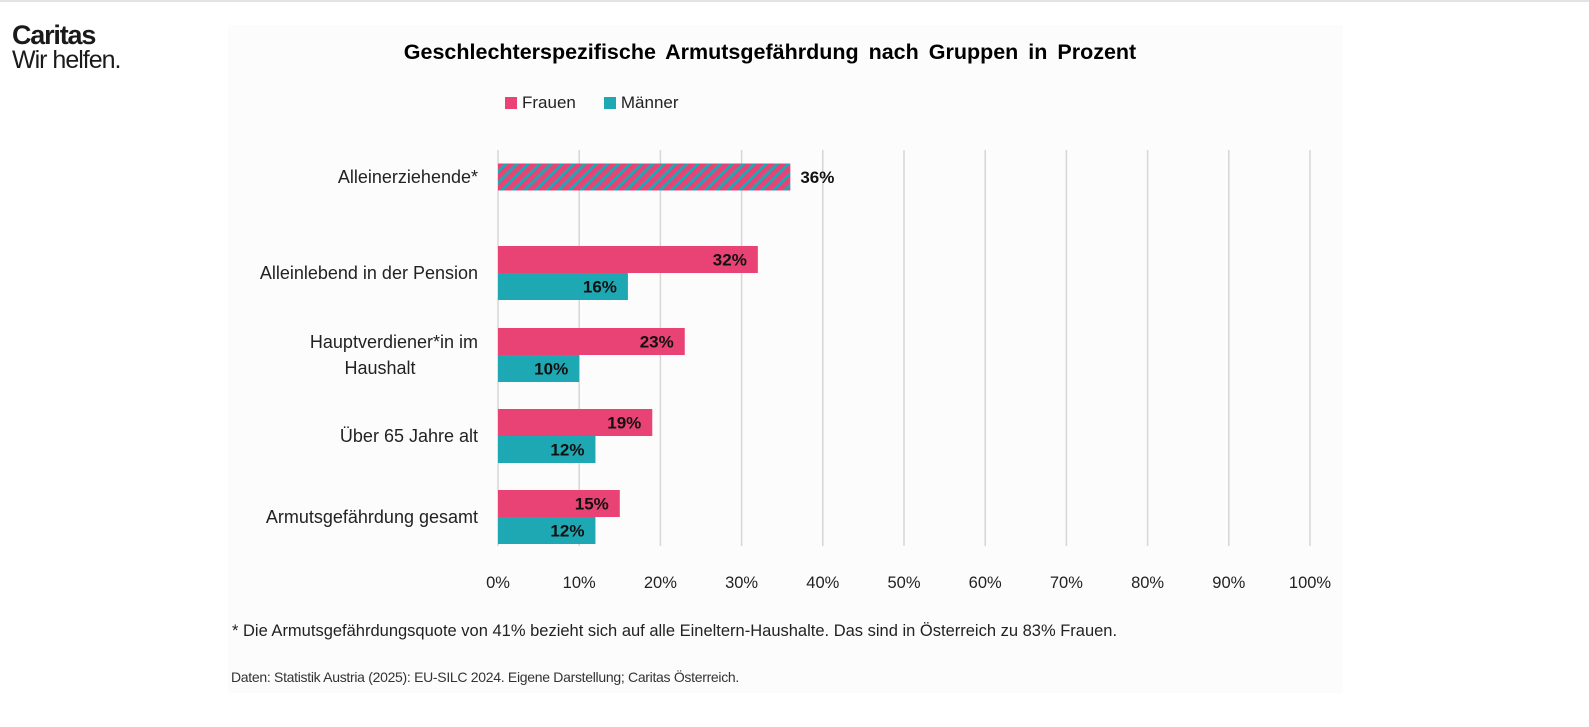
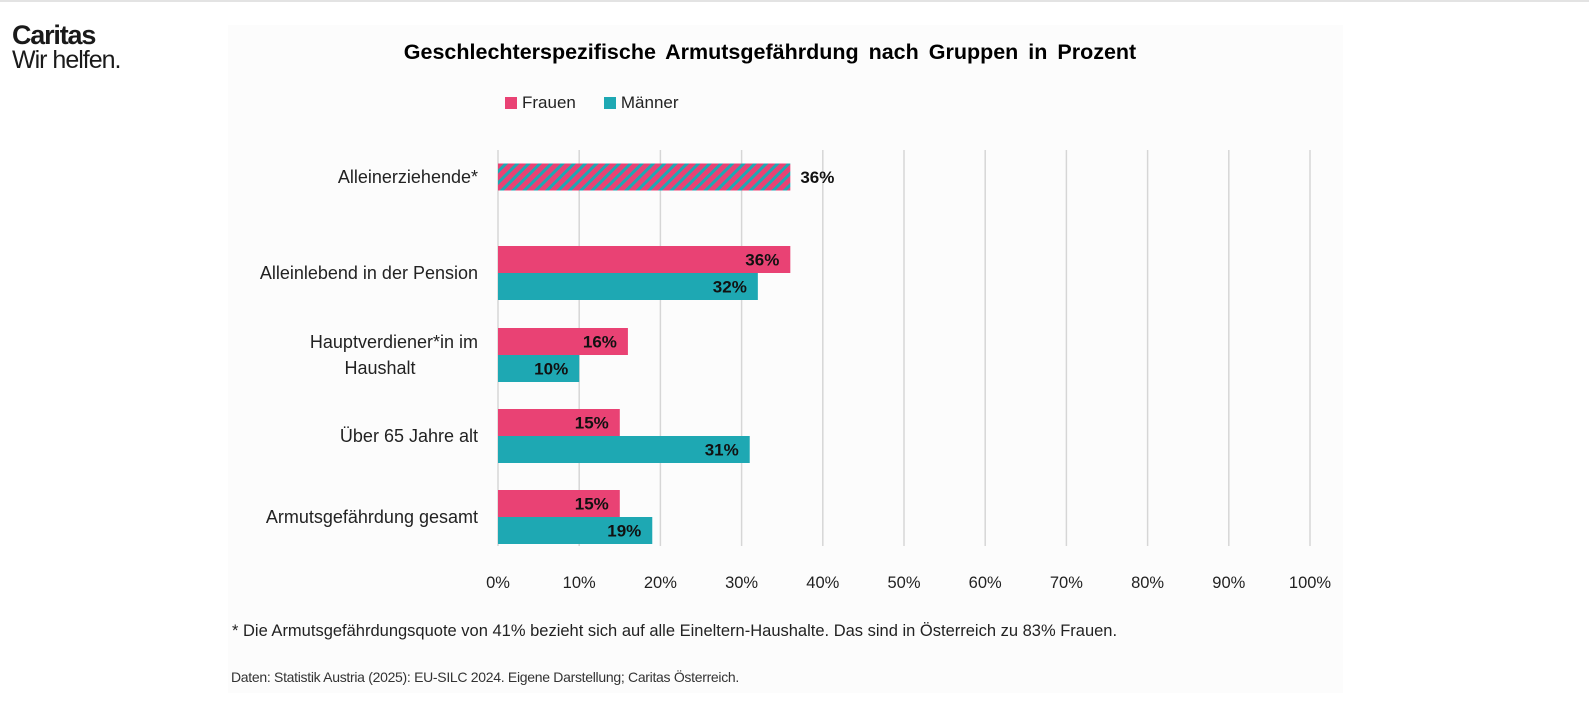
Frauen/Alleinlebend in der Pension: 32% -> 36%
Männer/Alleinlebend in der Pension: 16% -> 32%
Frauen/Hauptverdiener*in im Haushalt: 23% -> 16%
Frauen/Über 65 Jahre alt: 19% -> 15%
Männer/Über 65 Jahre alt: 12% -> 31%
Männer/Armutsgefährdung gesamt: 12% -> 19%
